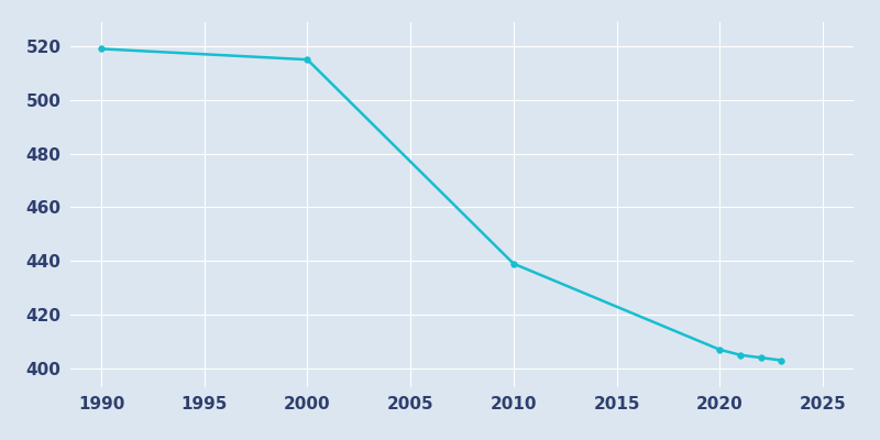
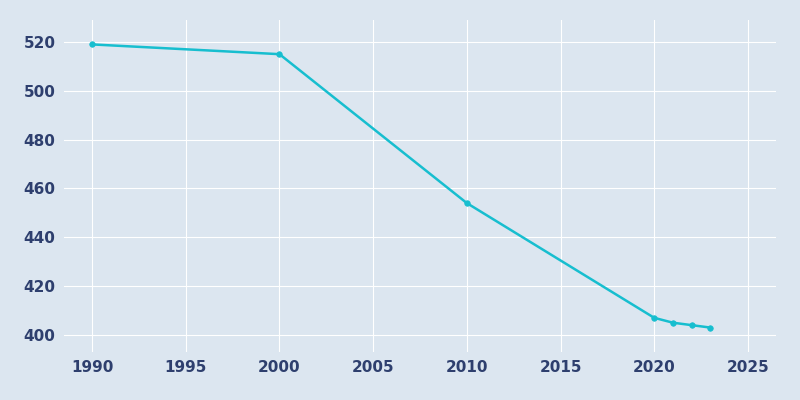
2010: 439 -> 454
